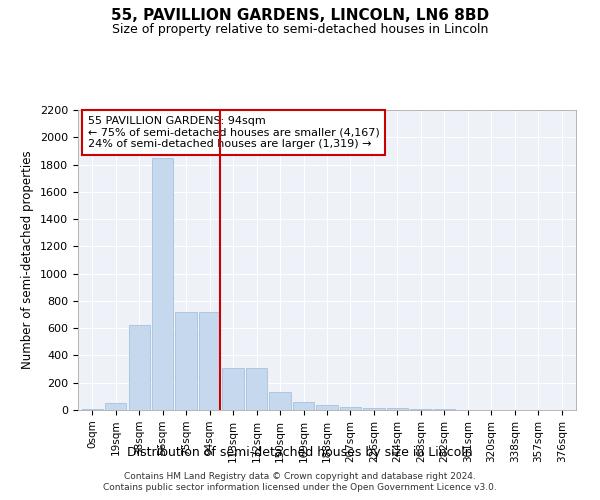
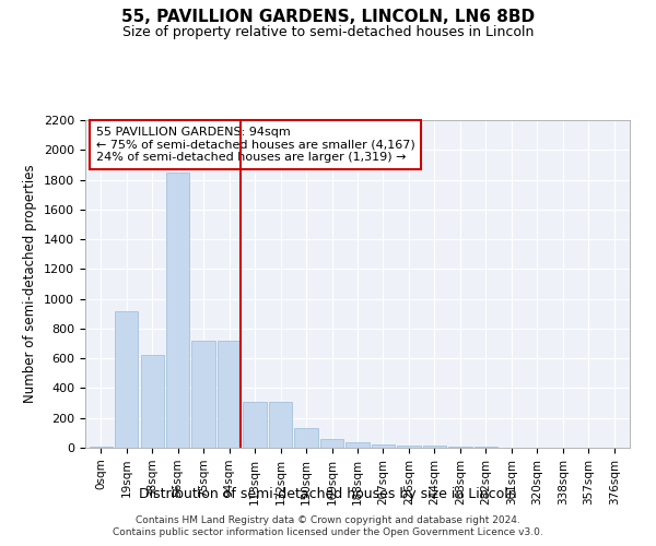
19sqm: 50 -> 920
